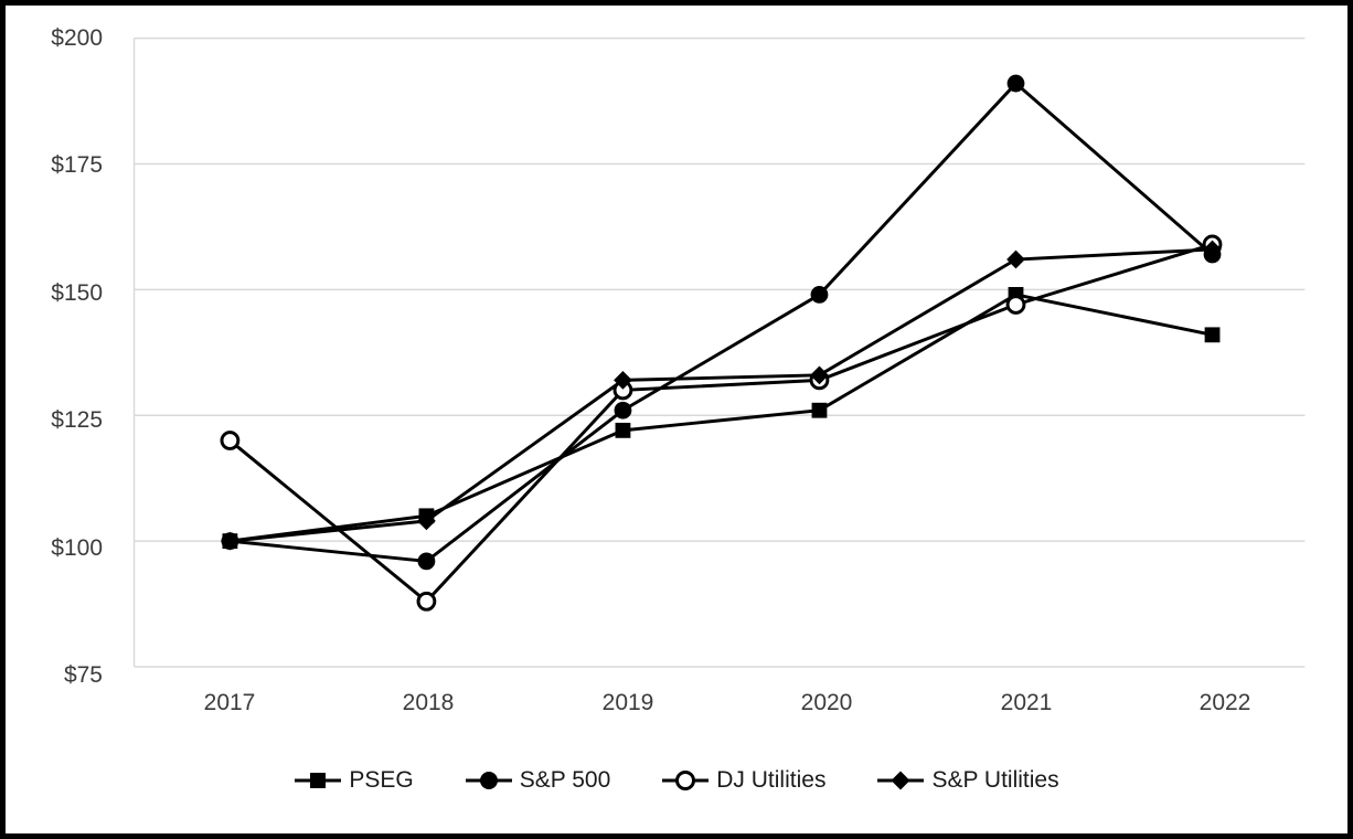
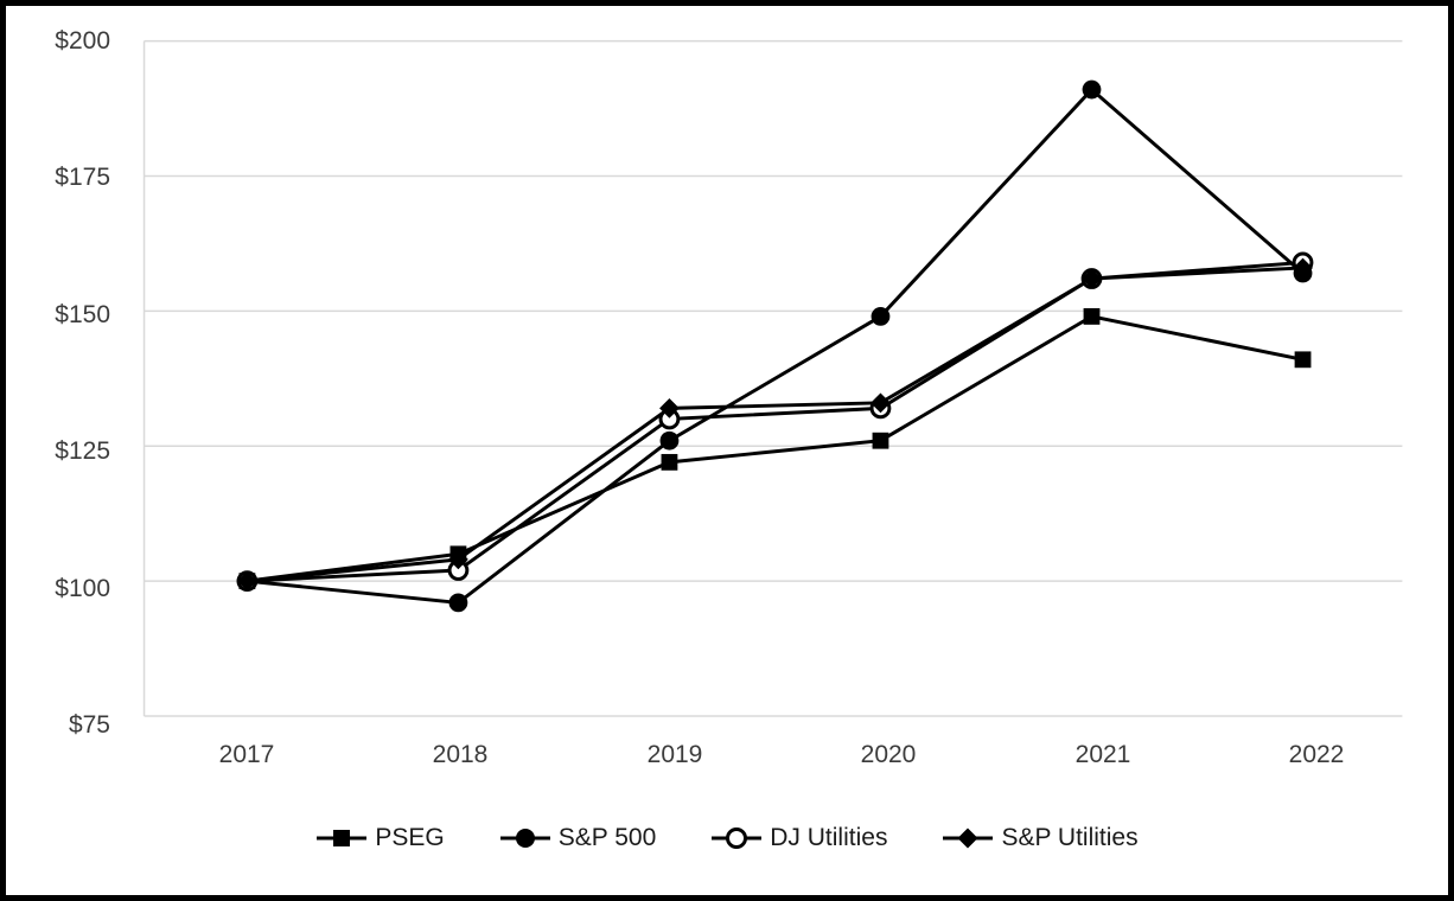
DJ Utilities/2017: $120 -> $100
DJ Utilities/2018: $88 -> $102
DJ Utilities/2021: $147 -> $156
